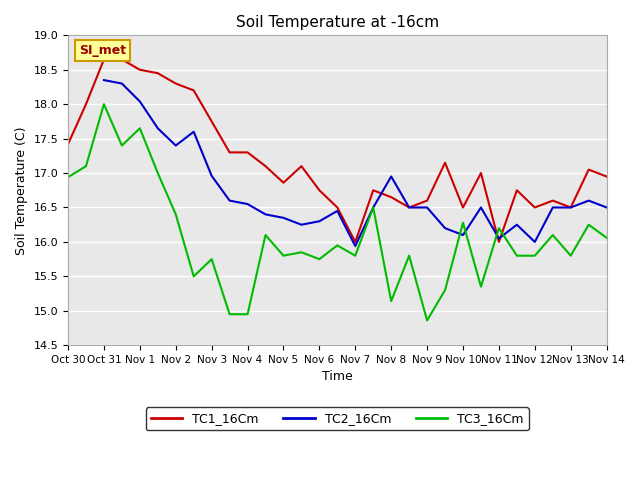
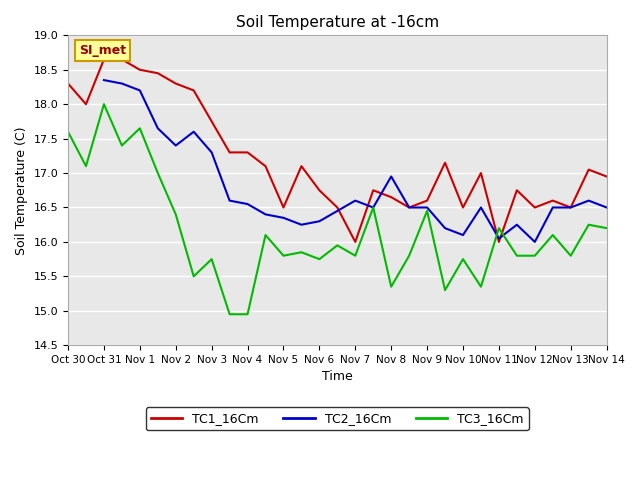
TC1_16Cm/Oct 30: 17.42 -> 18.30
TC3_16Cm/Oct 30: 16.94 -> 17.60
TC2_16Cm/Nov 1: 18.04 -> 18.20
TC2_16Cm/Nov 3: 16.96 -> 17.30
TC1_16Cm/Nov 5: 16.86 -> 16.50
TC2_16Cm/Nov 7: 15.94 -> 16.60
TC3_16Cm/Nov 8: 15.14 -> 15.35
TC3_16Cm/Nov 9: 14.86 -> 16.45
TC3_16Cm/Nov 10: 16.28 -> 15.75
TC3_16Cm/Nov 14: 16.06 -> 16.20
